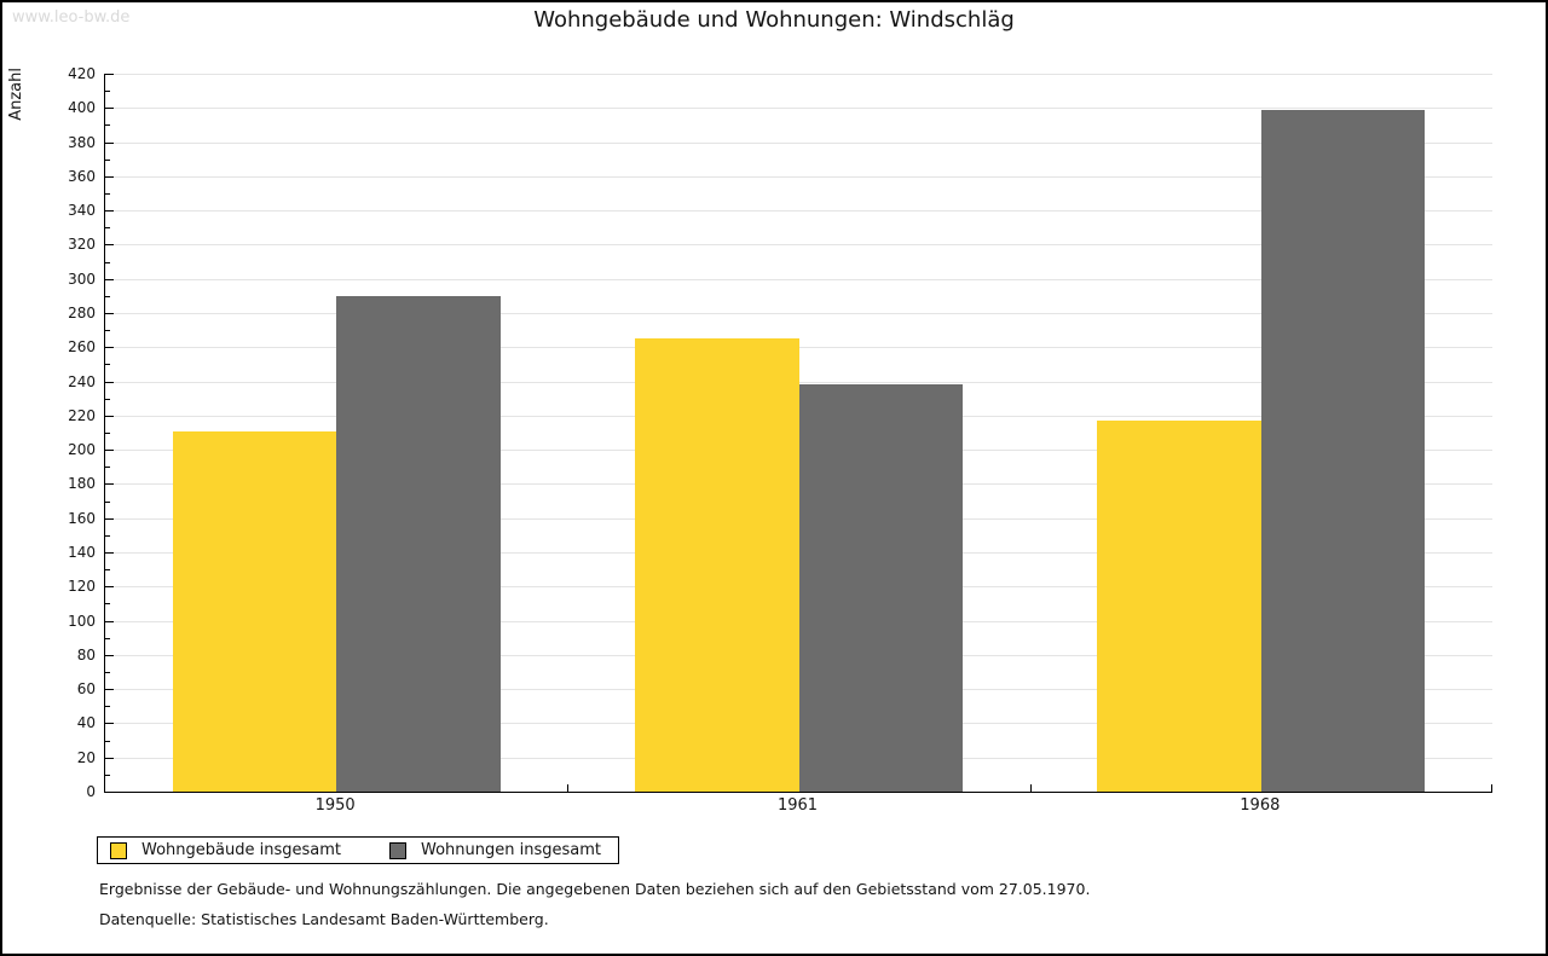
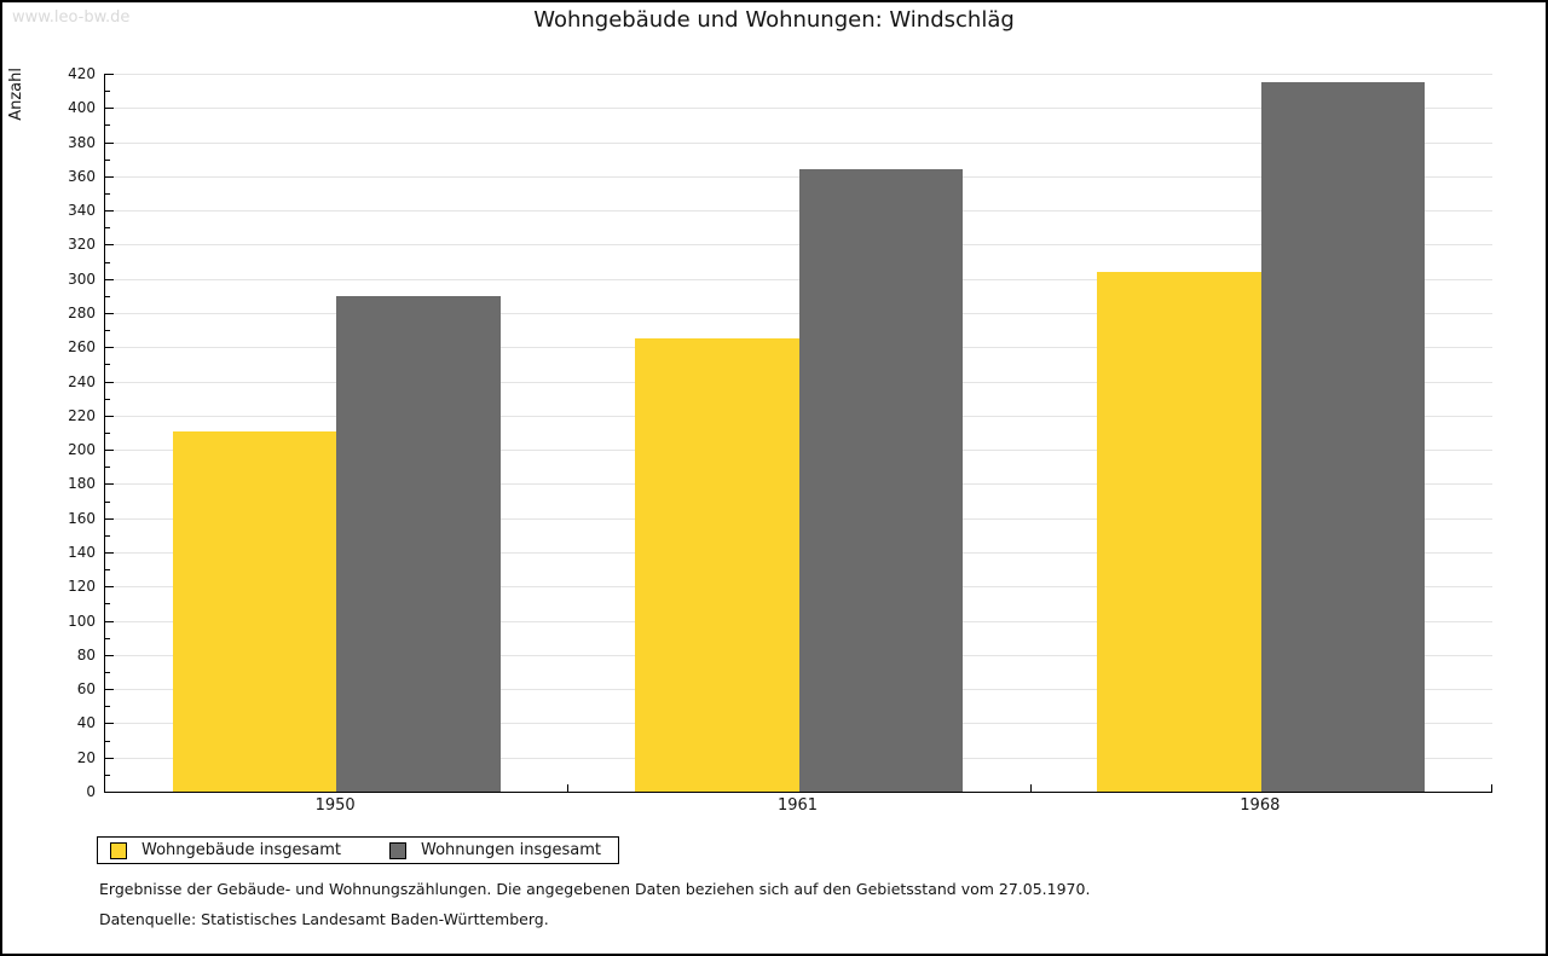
Wohnungen insgesamt/1961: 238 -> 364
Wohngebäude insgesamt/1968: 217 -> 304
Wohnungen insgesamt/1968: 399 -> 415
